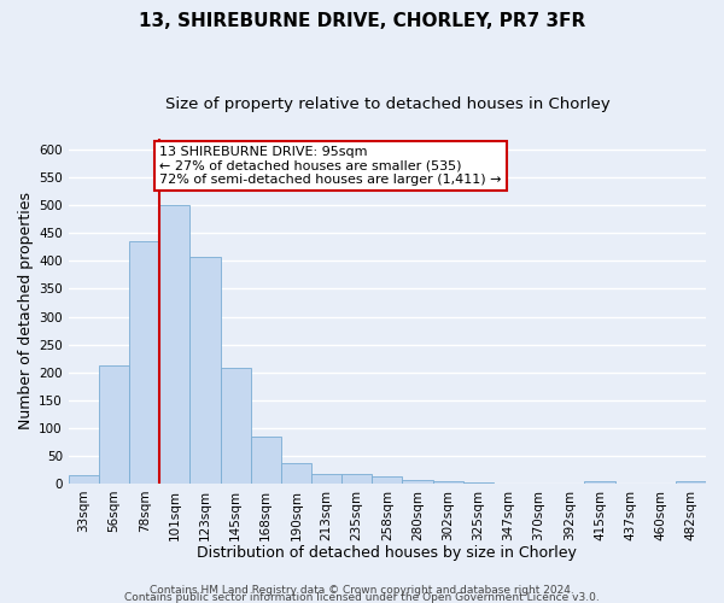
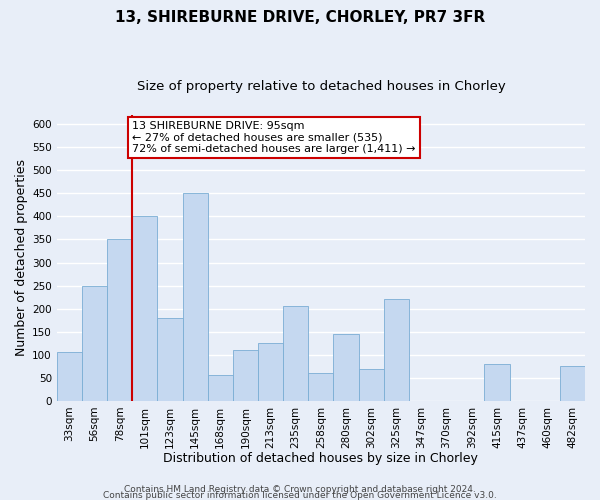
33sqm: 15 -> 105
56sqm: 212 -> 250
78sqm: 435 -> 350
101sqm: 500 -> 400
123sqm: 408 -> 180
145sqm: 207 -> 450
168sqm: 85 -> 55
190sqm: 36 -> 110
213sqm: 18 -> 125
235sqm: 16 -> 205
258sqm: 12 -> 60
280sqm: 6 -> 145
302sqm: 4 -> 70
325sqm: 2 -> 220
415sqm: 4 -> 80
482sqm: 4 -> 75
